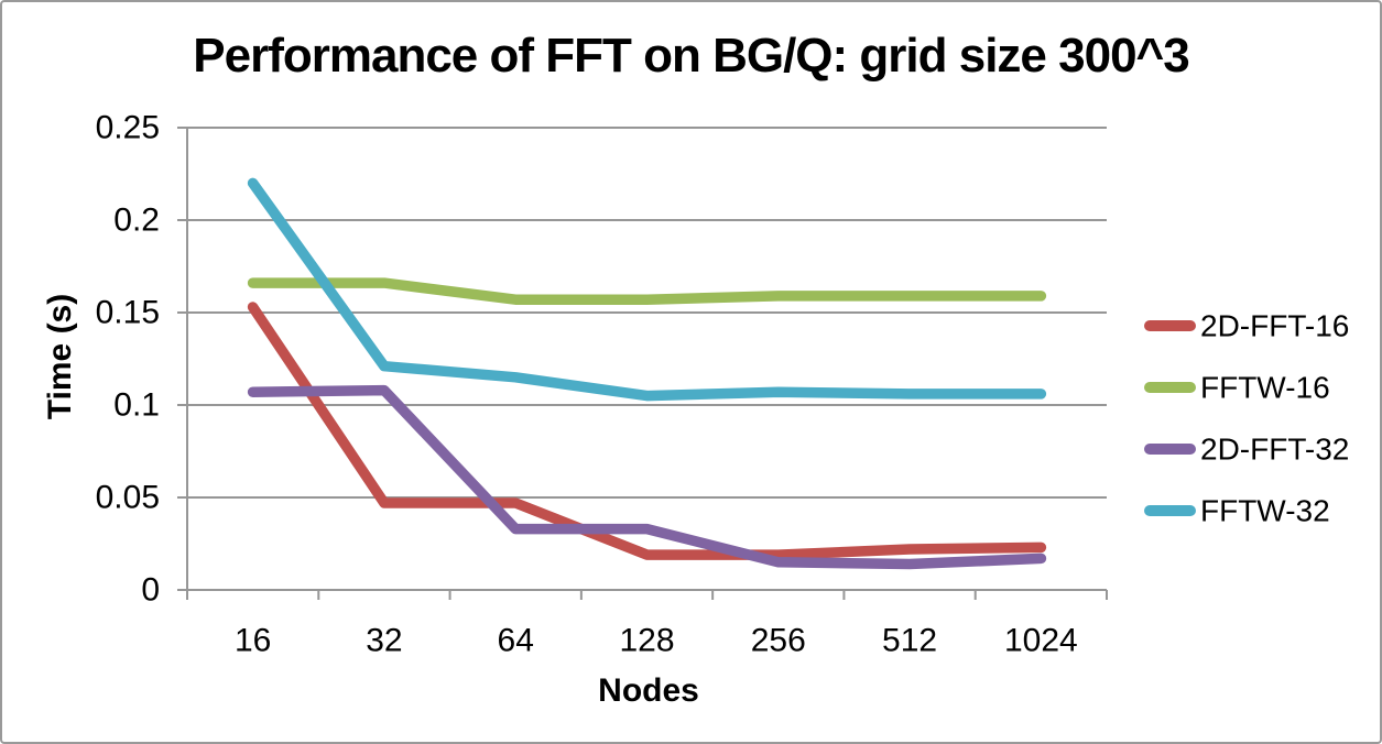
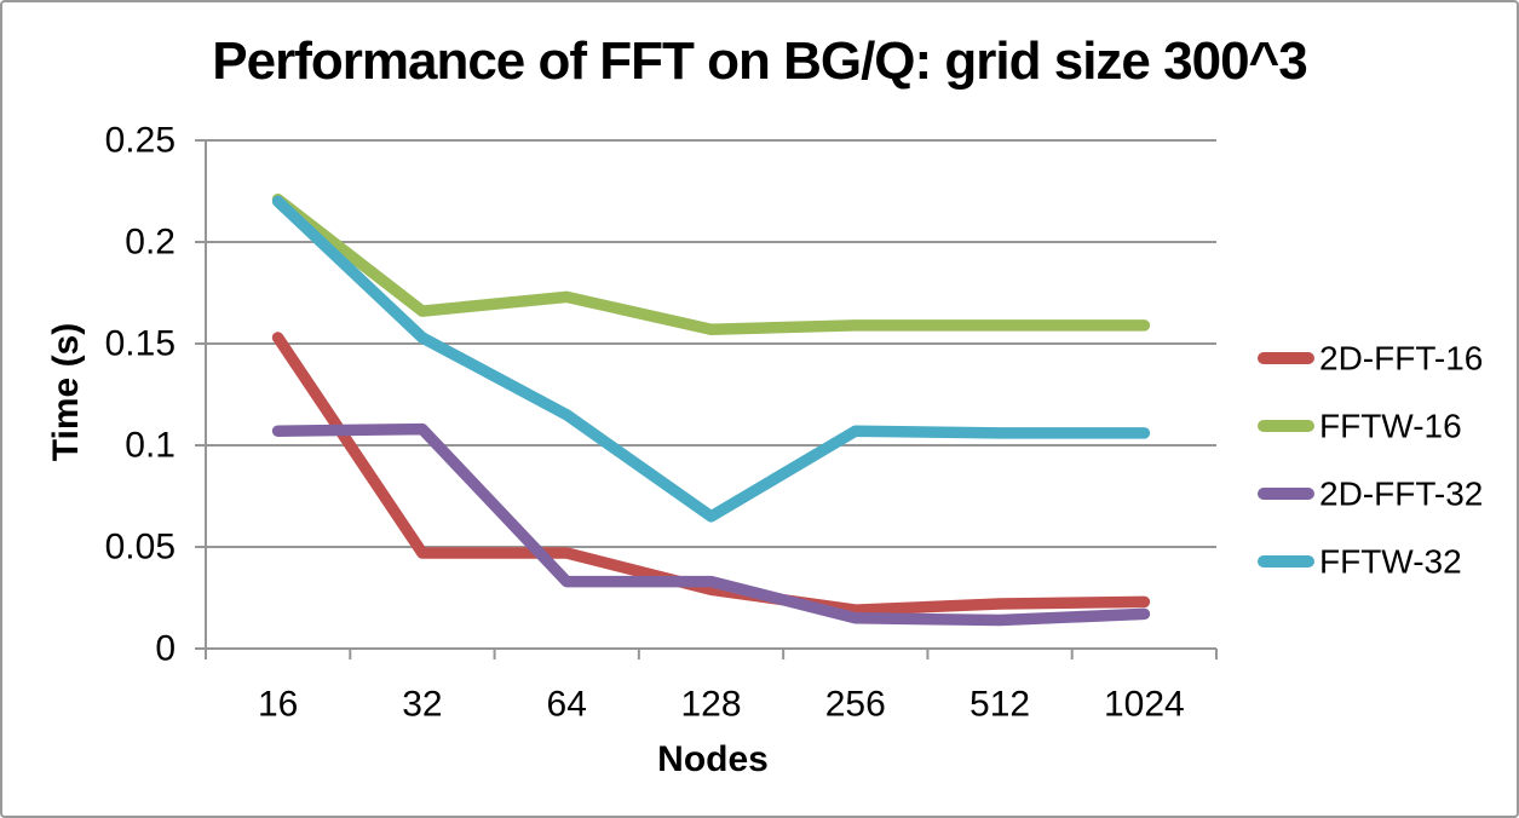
FFTW-16/16: 0.166 -> 0.221
FFTW-32/32: 0.121 -> 0.153
FFTW-16/64: 0.157 -> 0.173
2D-FFT-16/128: 0.019 -> 0.029
FFTW-32/128: 0.105 -> 0.065
